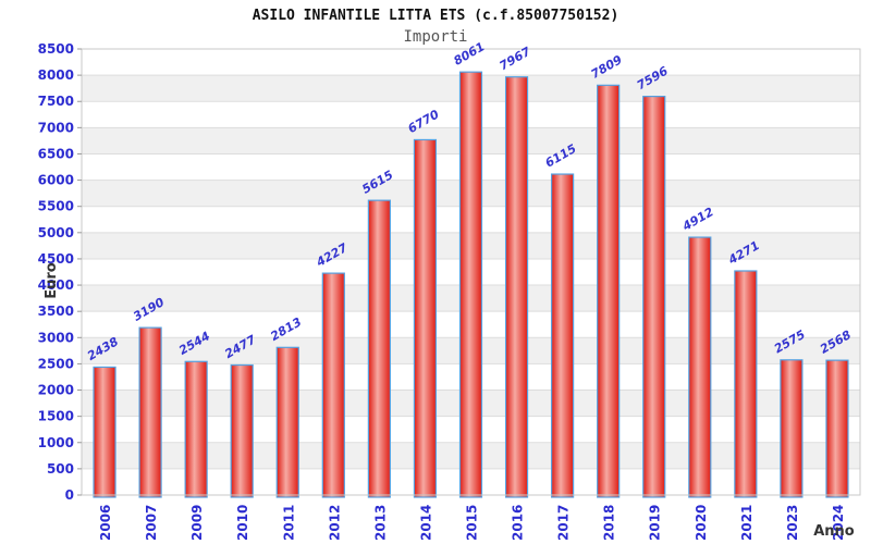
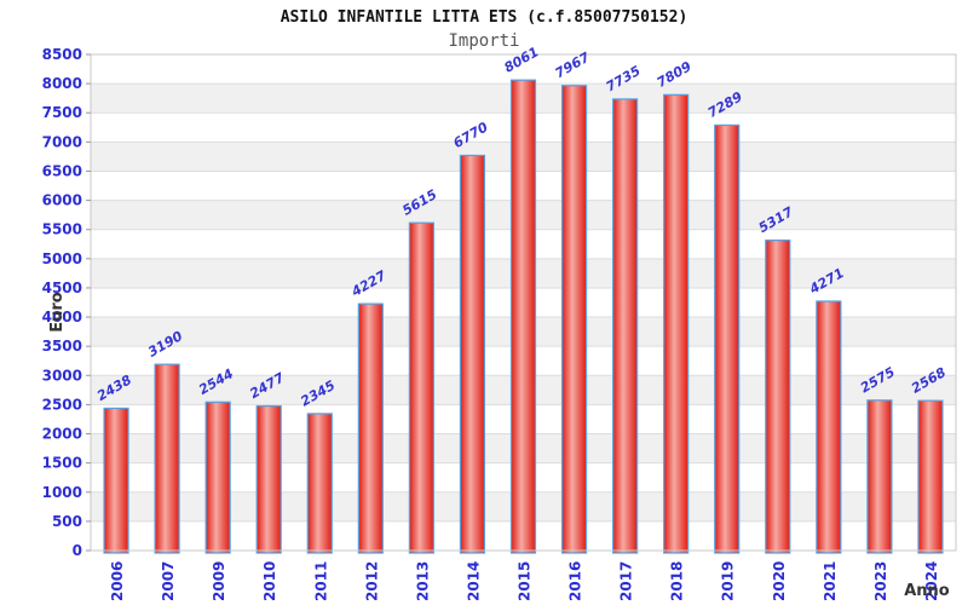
2011: 2813 -> 2345
2017: 6115 -> 7735
2019: 7596 -> 7289
2020: 4912 -> 5317
